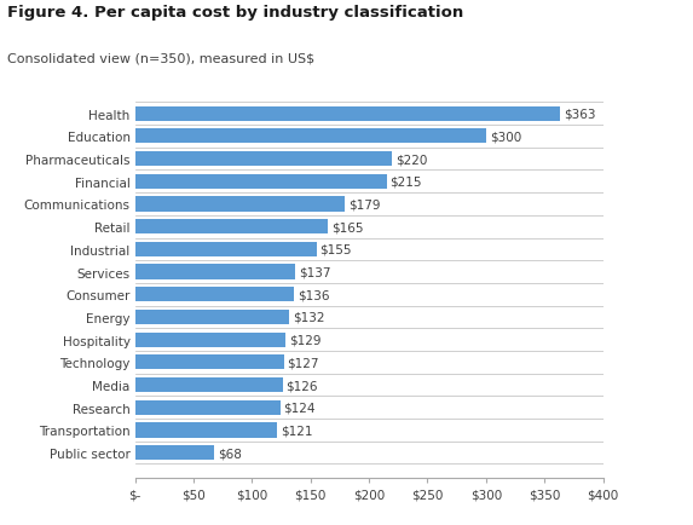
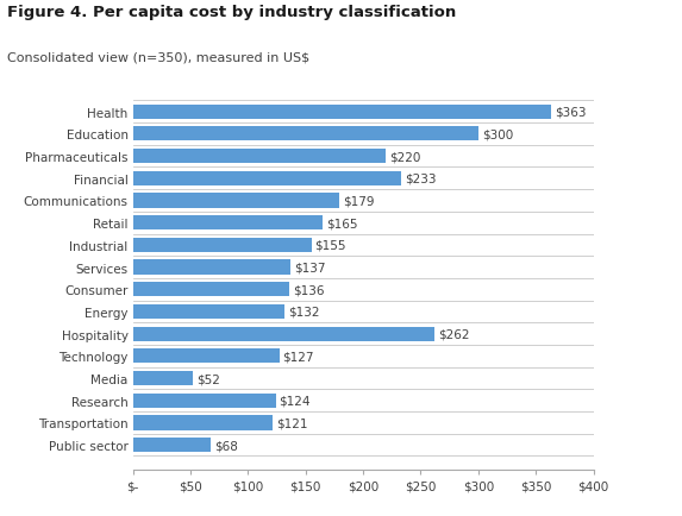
Financial: $215 -> $233
Hospitality: $129 -> $262
Media: $126 -> $52
